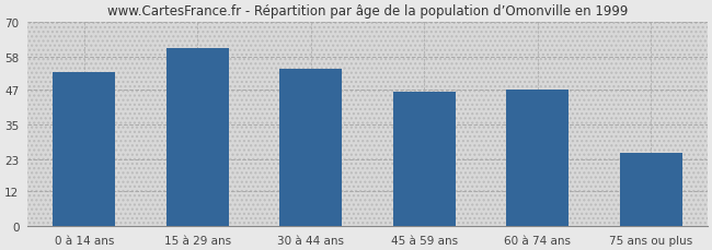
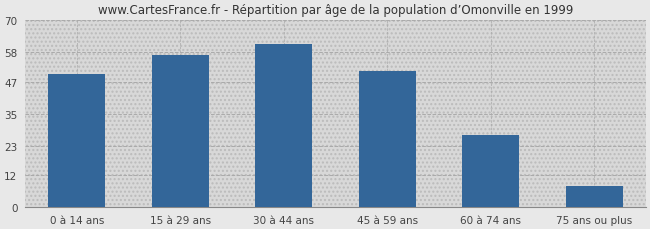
0 à 14 ans: 53 -> 50
15 à 29 ans: 61 -> 57
30 à 44 ans: 54 -> 61
45 à 59 ans: 46 -> 51
60 à 74 ans: 47 -> 27
75 ans ou plus: 25 -> 8
